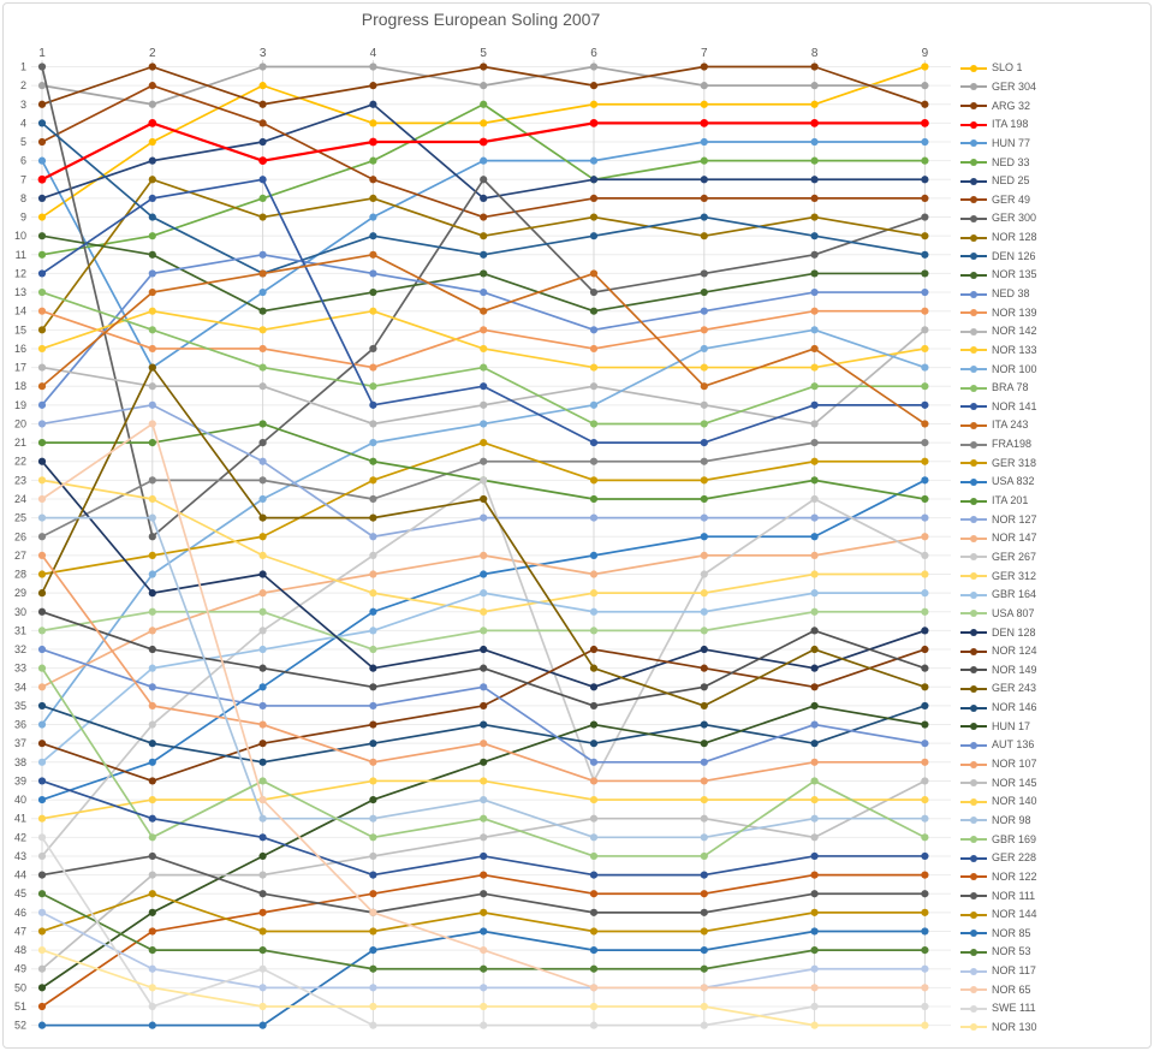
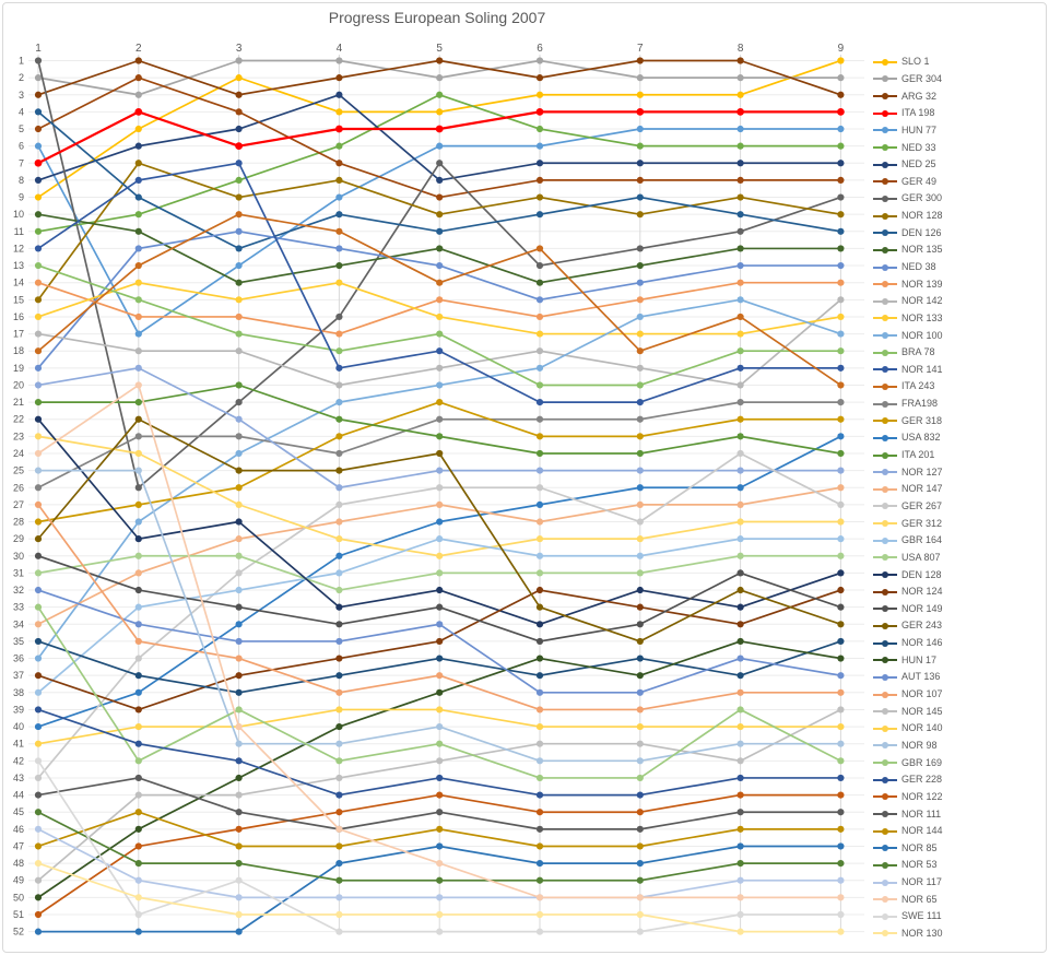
GER 243/2: 17 -> 22
ITA 243/3: 12 -> 10
GER 267/5: 23 -> 26
NED 33/6: 7 -> 5
GER 267/6: 39 -> 26
